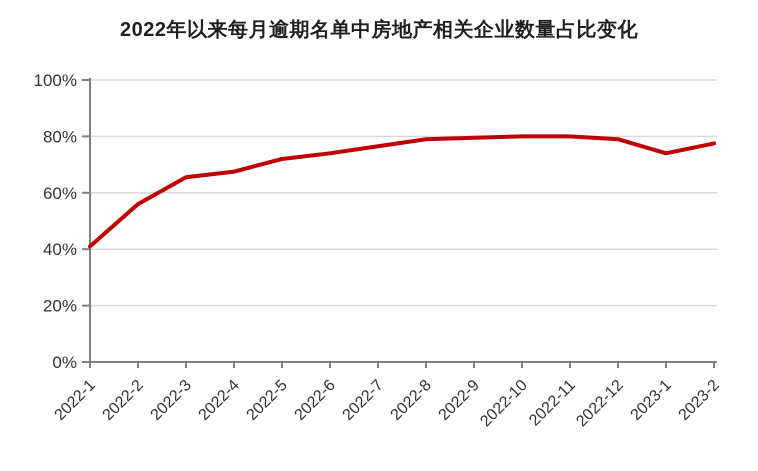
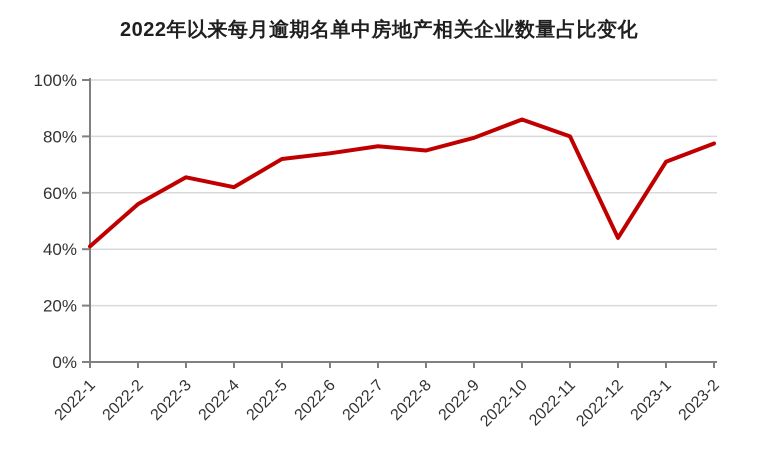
2022-4: 68% -> 62%
2022-8: 79% -> 75%
2022-10: 80% -> 86%
2022-12: 79% -> 44%
2023-1: 74% -> 71%
